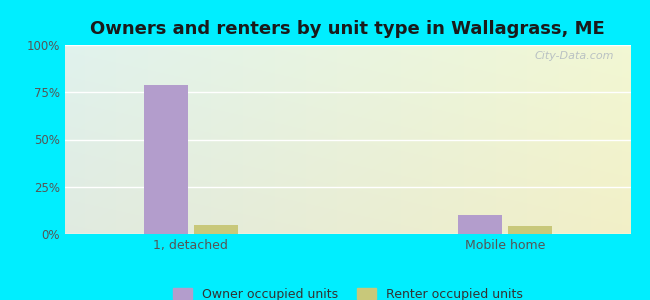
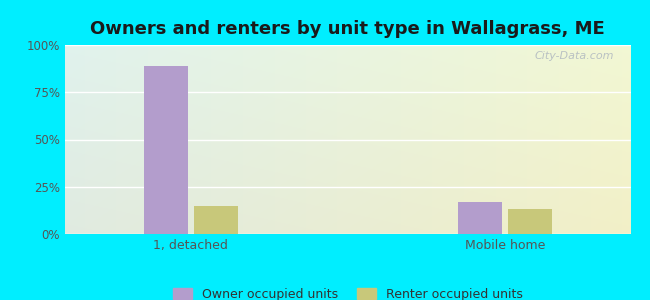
Owner occupied units/1, detached: 79% -> 89%
Renter occupied units/1, detached: 5% -> 15%
Owner occupied units/Mobile home: 10% -> 17%
Renter occupied units/Mobile home: 4% -> 13%
